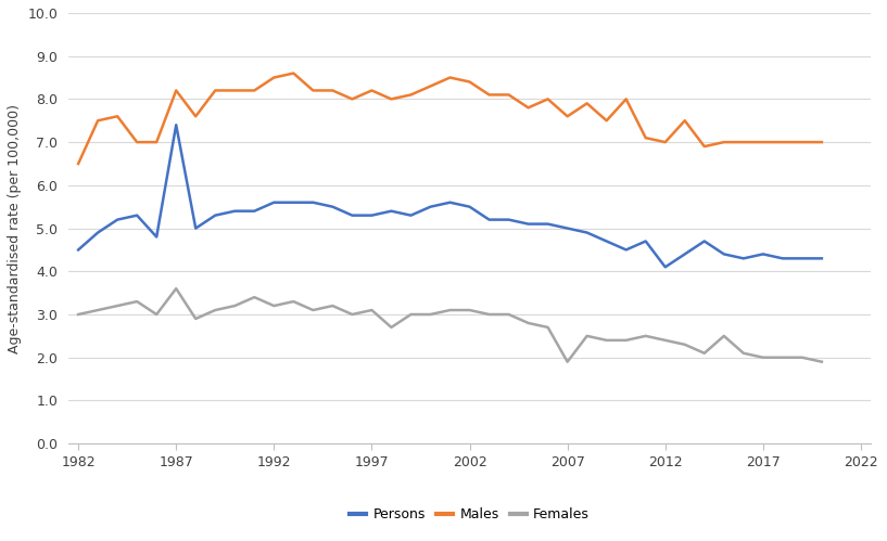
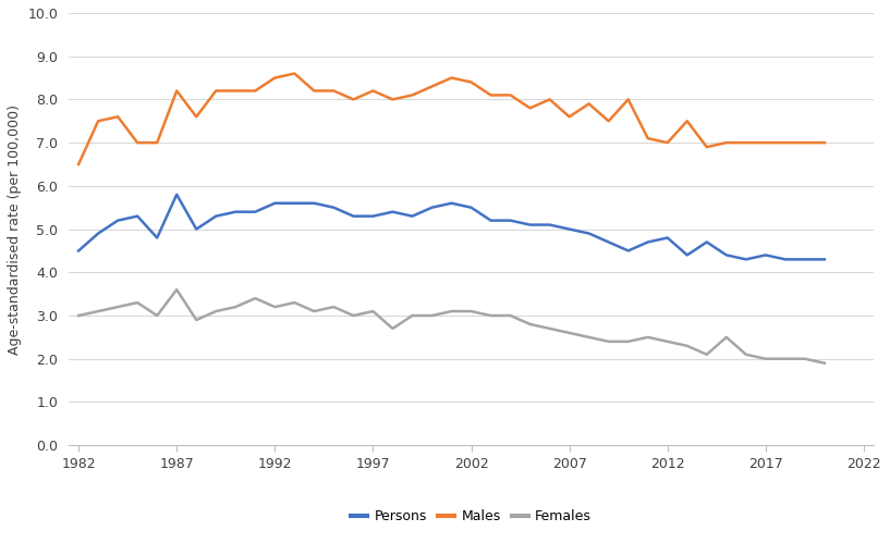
Persons/1987: 7.4 -> 5.8
Females/2007: 1.9 -> 2.6
Persons/2012: 4.1 -> 4.8
